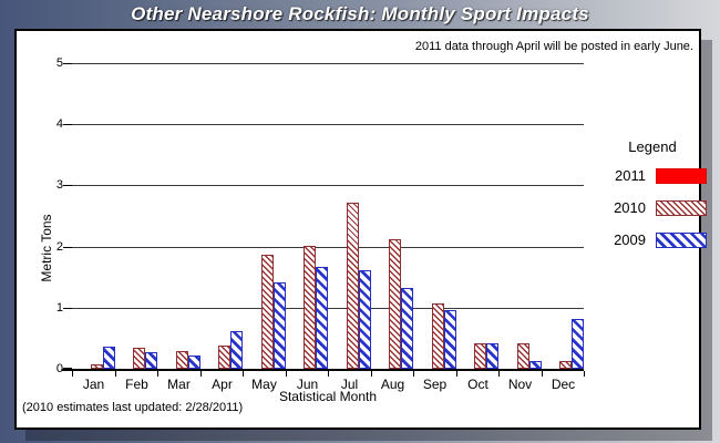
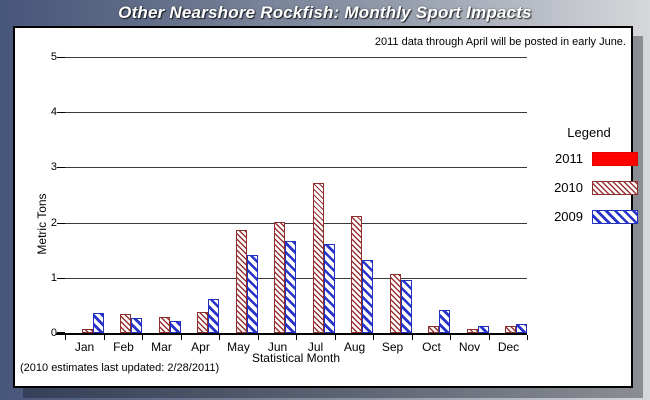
2010/Oct: 0.4 -> 0.1
2010/Nov: 0.4 -> 0.1
2009/Dec: 0.8 -> 0.1
